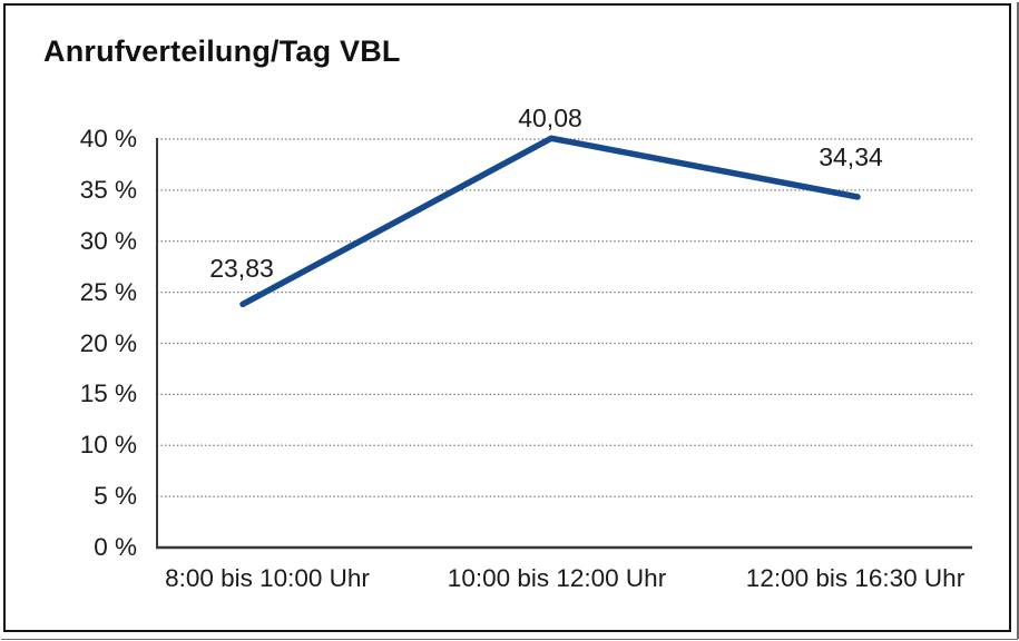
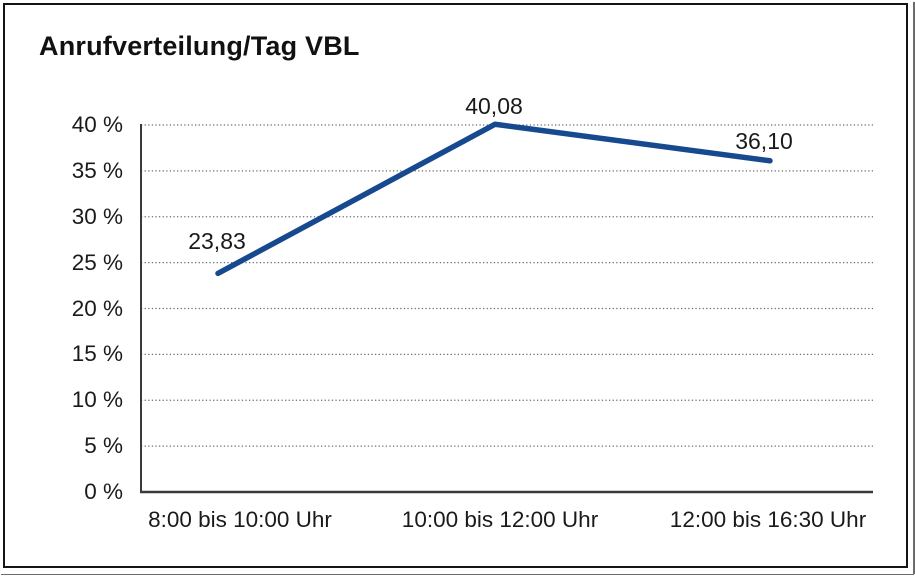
12:00 bis 16:30 Uhr: 34,34 -> 36,10
